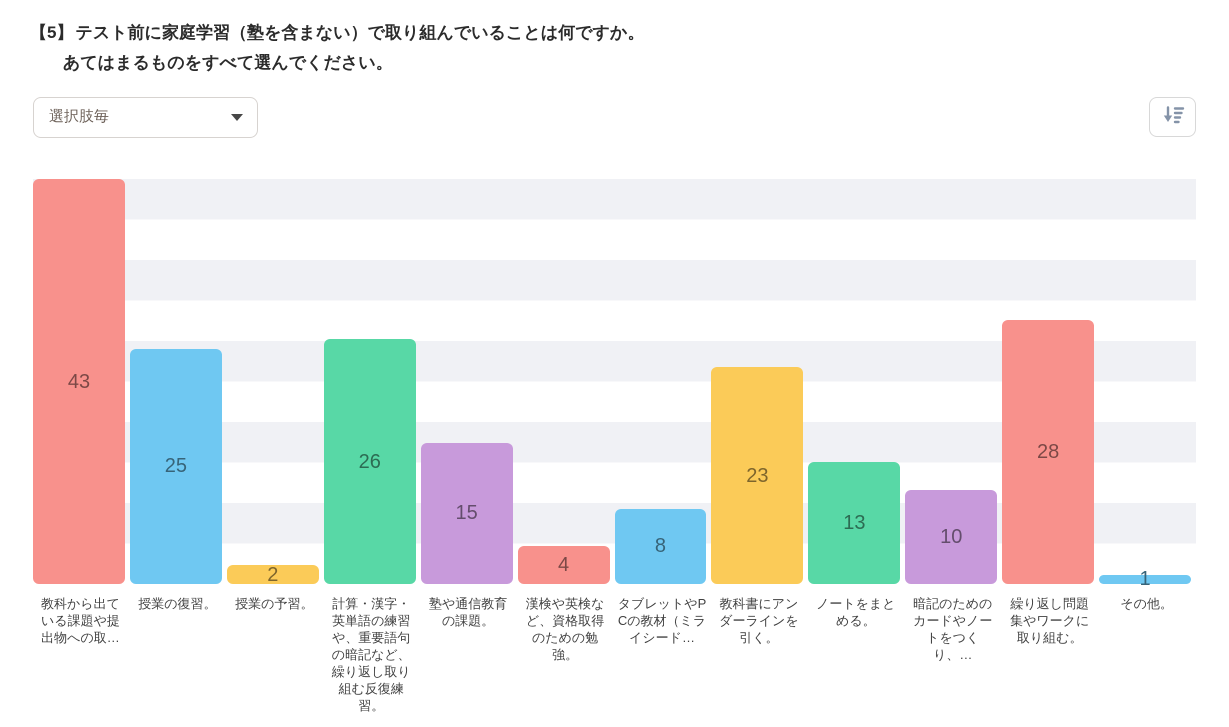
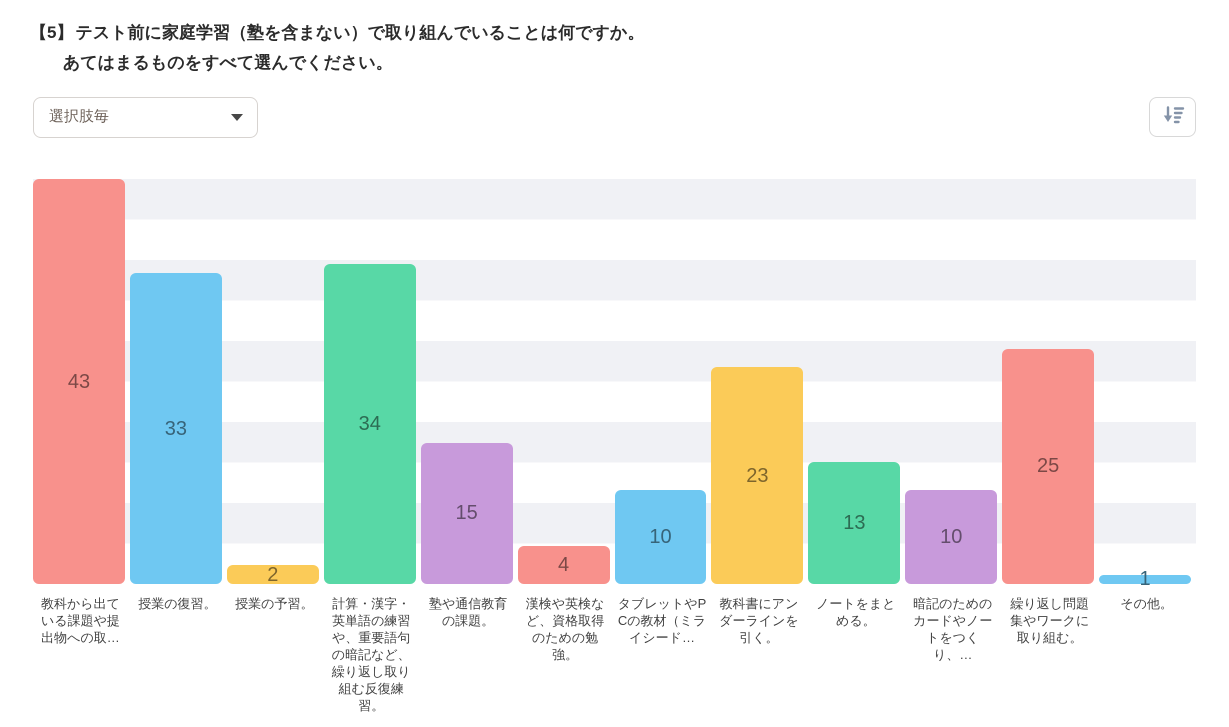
授業の復習。: 25 -> 33
計算・漢字・英単語の練習や、重要語句の暗記など、繰り返し取り組む反復練習。: 26 -> 34
タブレットやPCの教材（ミライシード…: 8 -> 10
繰り返し問題集やワークに取り組む。: 28 -> 25
